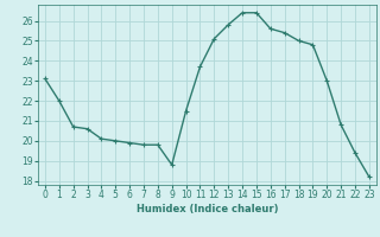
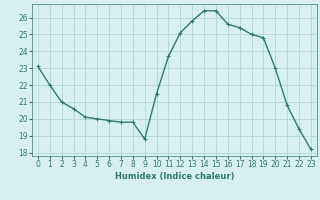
2: 20.7 -> 21.0
